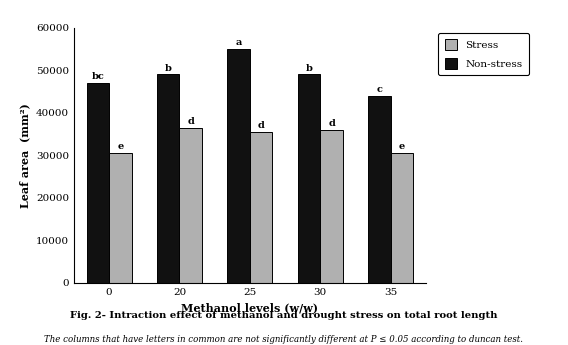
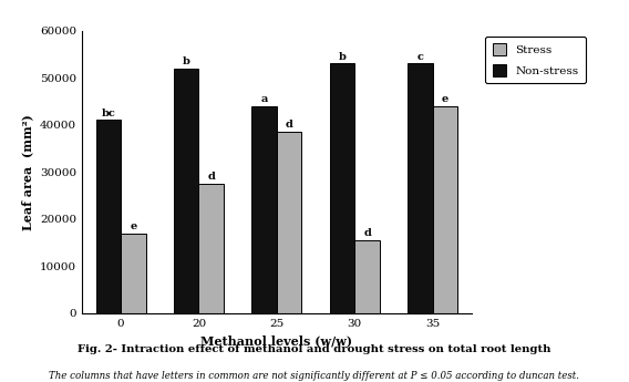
Non-stress/0: 47000 -> 41000
Stress/0: 30500 -> 17000
Non-stress/20: 49000 -> 52000
Stress/20: 36500 -> 27500
Non-stress/25: 55000 -> 44000
Stress/25: 35500 -> 38500
Non-stress/30: 49000 -> 53000
Stress/30: 36000 -> 15500
Non-stress/35: 44000 -> 53000
Stress/35: 30500 -> 44000
